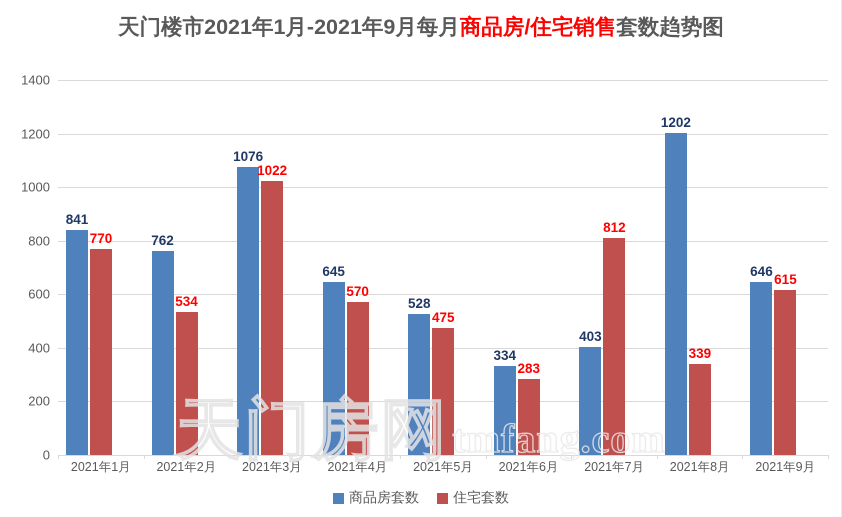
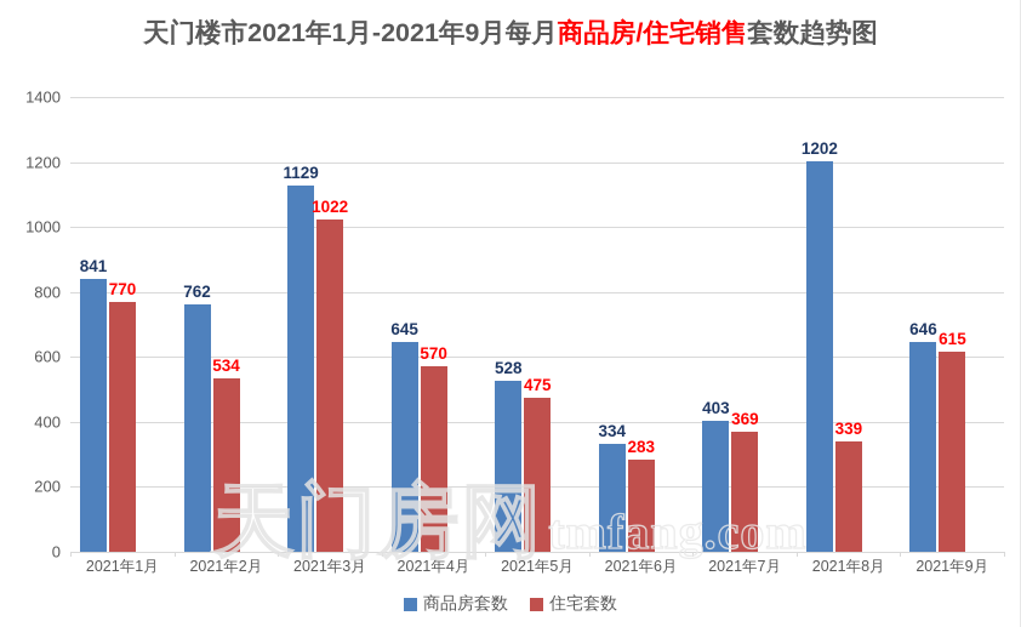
商品房套数/2021年3月: 1076 -> 1129
住宅套数/2021年7月: 812 -> 369
